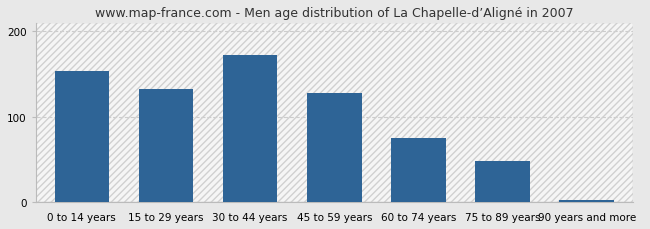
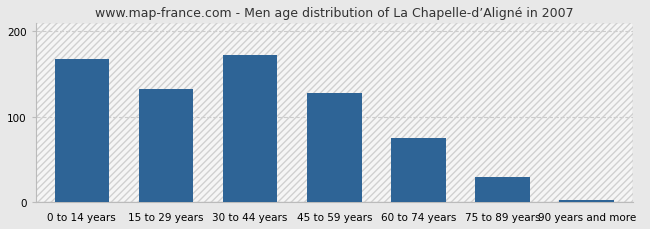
0 to 14 years: 154 -> 168
75 to 89 years: 48 -> 30
